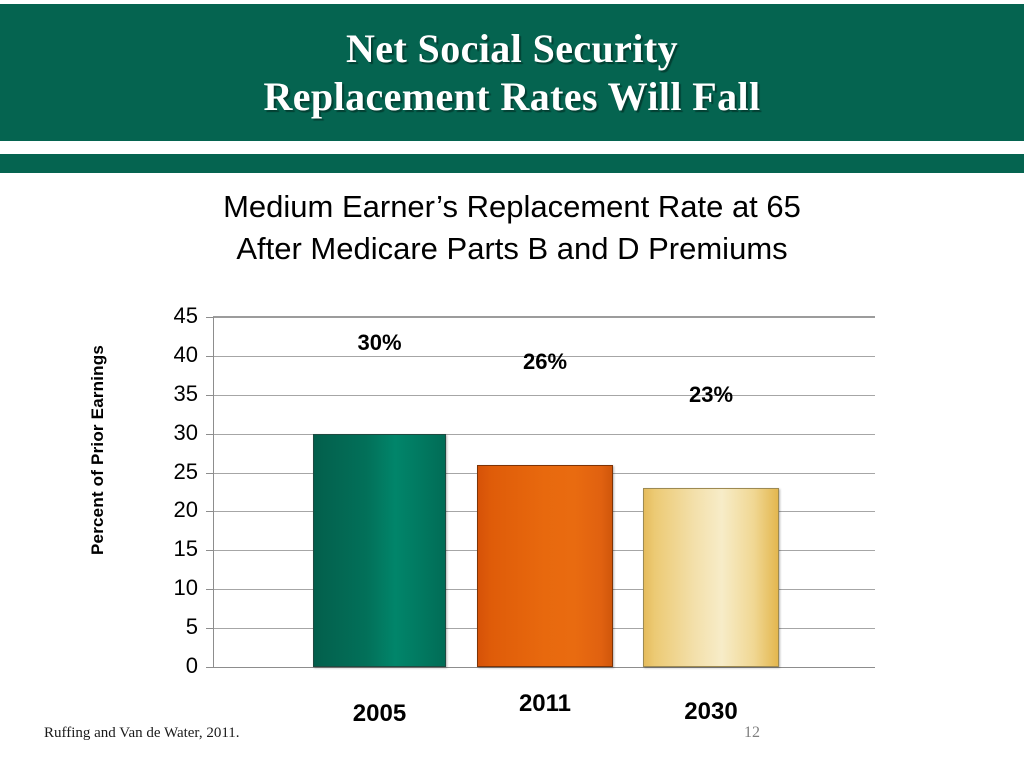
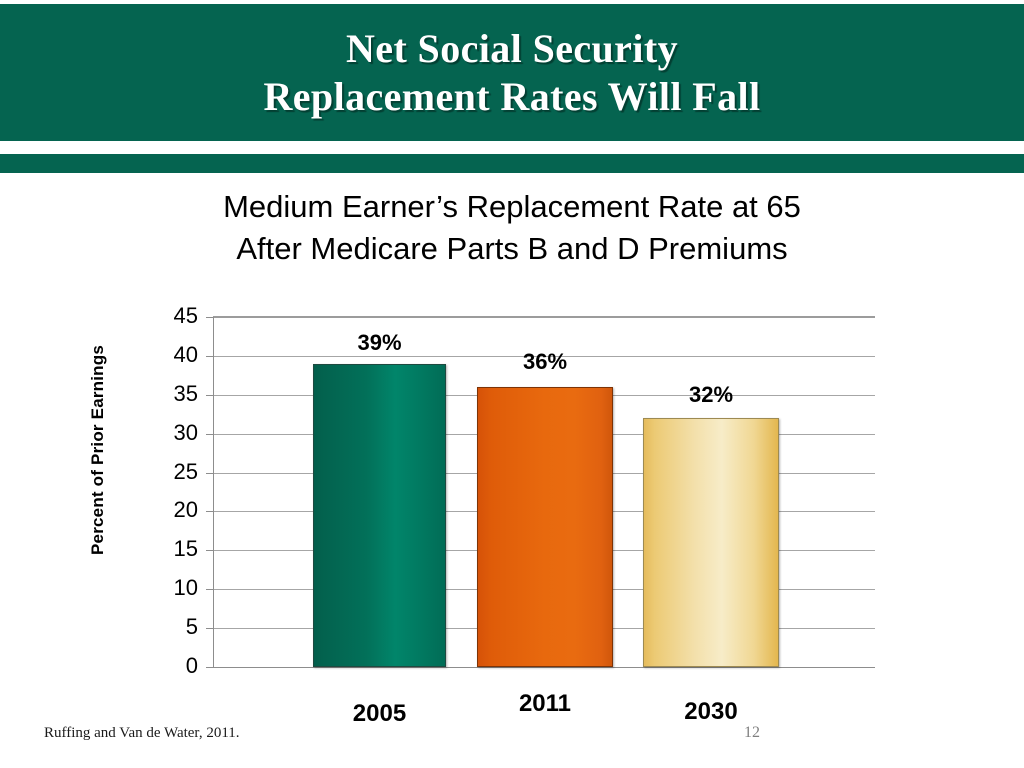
2005: 30% -> 39%
2011: 26% -> 36%
2030: 23% -> 32%
